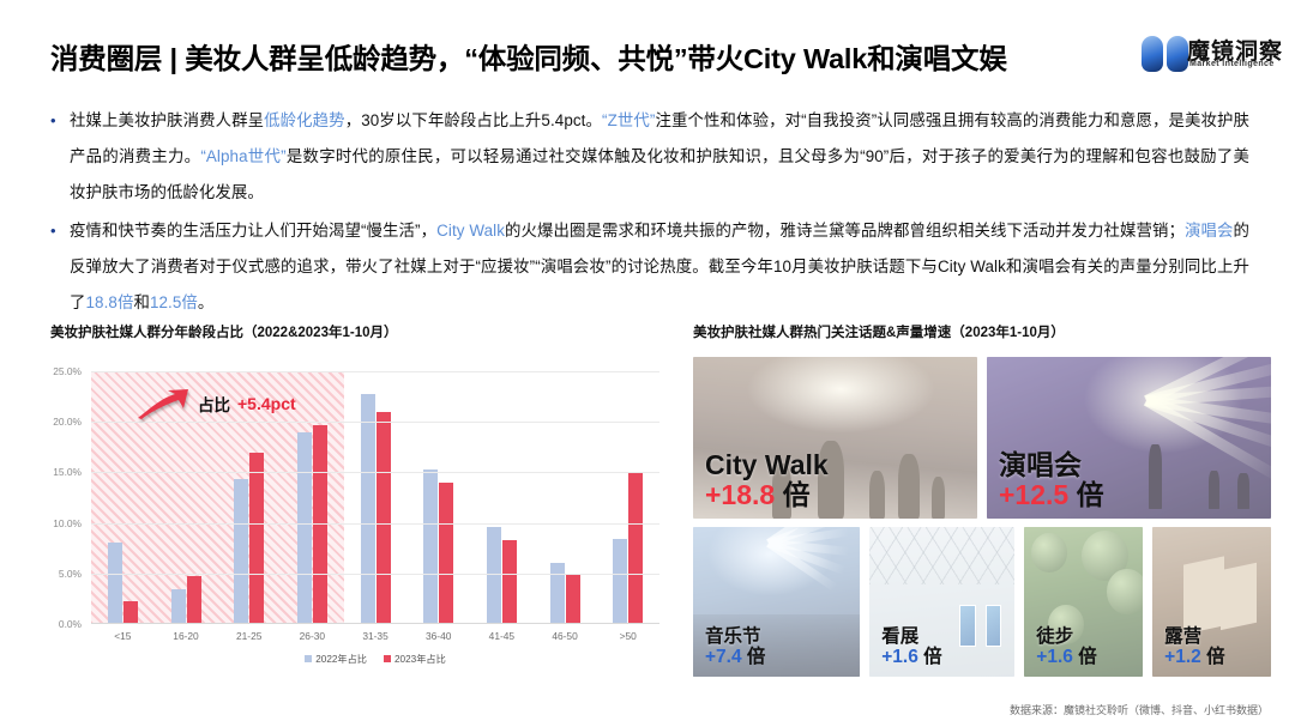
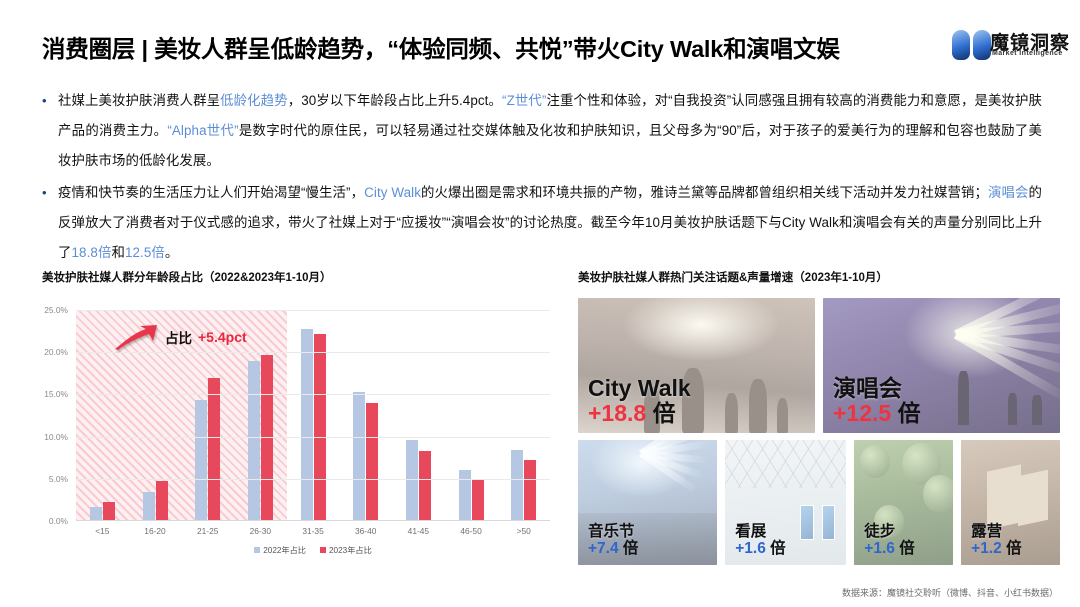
2022年占比/<15: 8% -> 2%
2023年占比/31-35: 21% -> 22%
2023年占比/>50: 15% -> 7%
